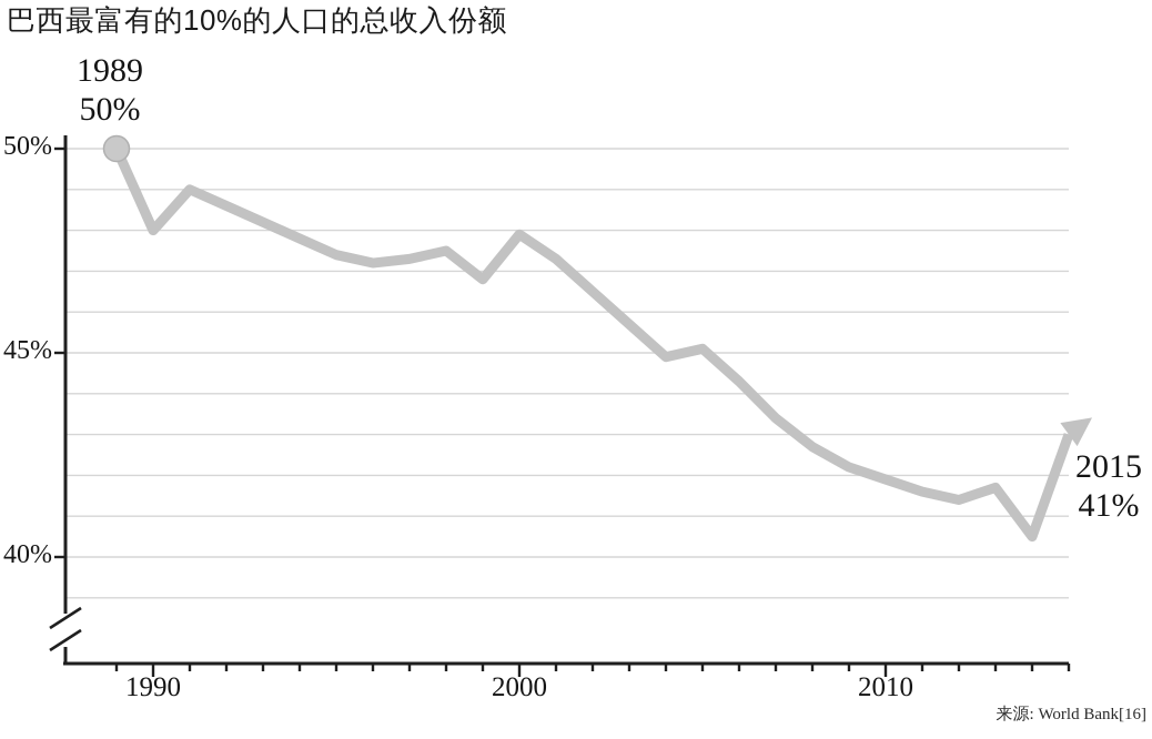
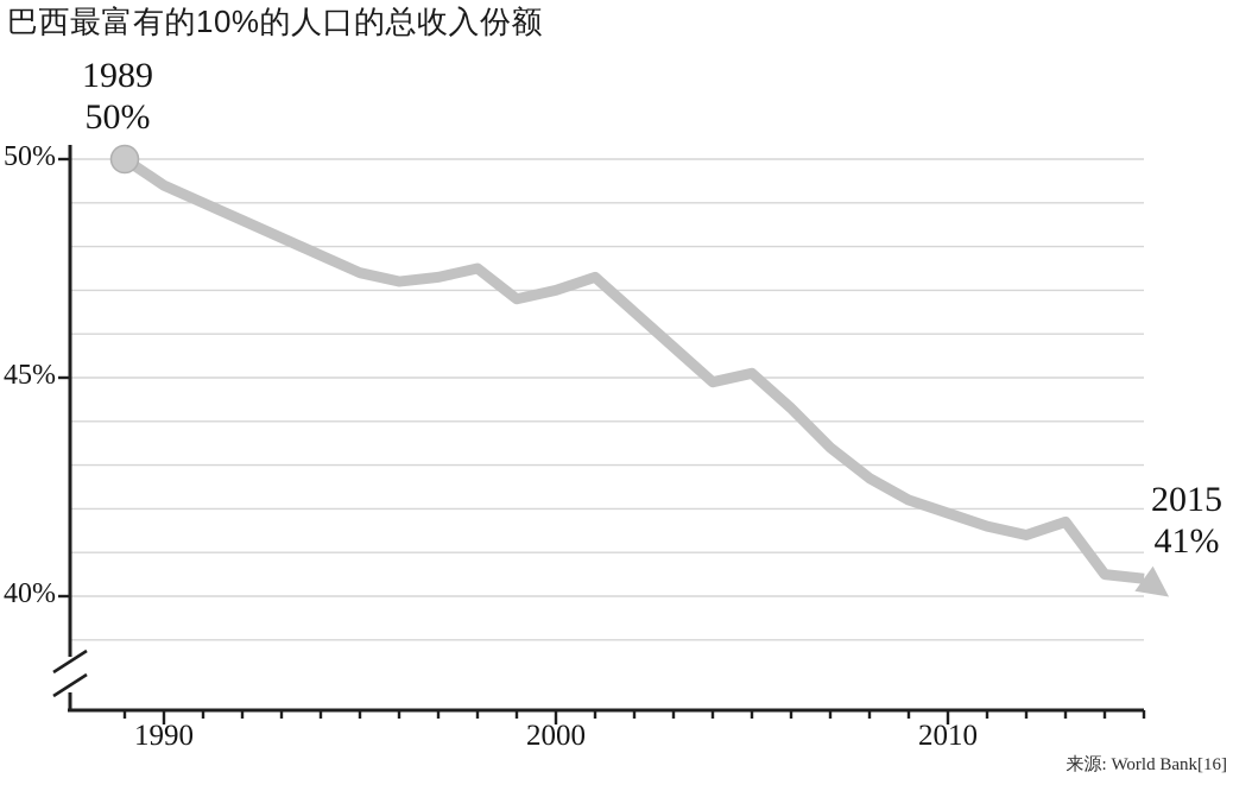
1990: 48.0% -> 49.4%
2000: 47.9% -> 47.0%
2015: 43.0% -> 40.4%
